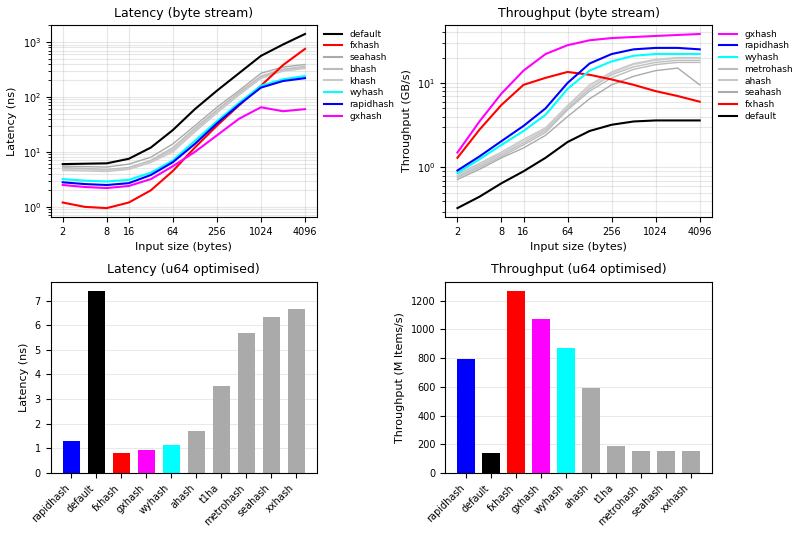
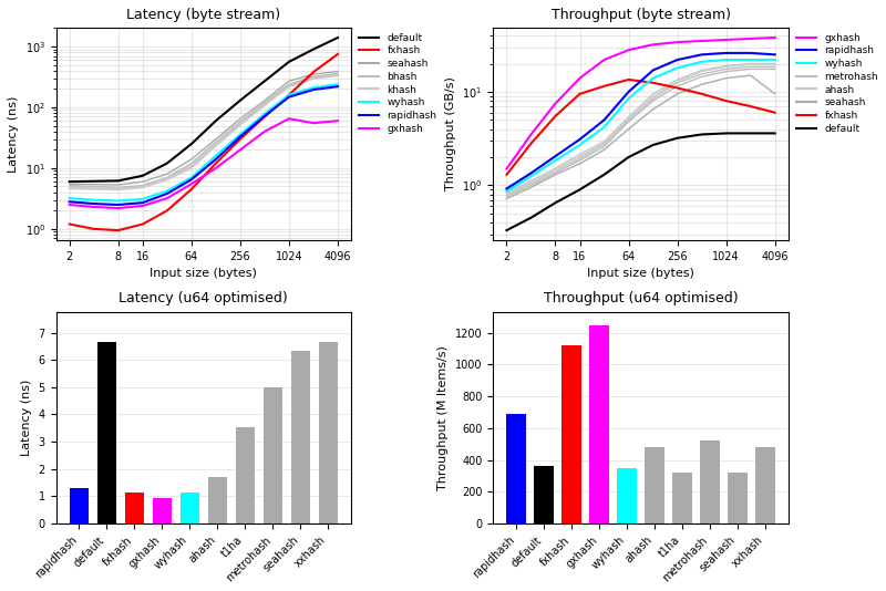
Latency (u64 optimised)/default: 7.40 -> 6.65
Latency (u64 optimised)/fxhash: 0.82 -> 1.15
Latency (u64 optimised)/metrohash: 5.70 -> 5.00
Throughput (u64 optimised)/rapidhash: 800 -> 690
Throughput (u64 optimised)/default: 140 -> 360
Throughput (u64 optimised)/fxhash: 1270 -> 1120
Throughput (u64 optimised)/gxhash: 1080 -> 1250
Throughput (u64 optimised)/wyhash: 870 -> 350
Throughput (u64 optimised)/ahash: 590 -> 480
Throughput (u64 optimised)/t1ha: 180 -> 320
Throughput (u64 optimised)/metrohash: 160 -> 520
Throughput (u64 optimised)/seahash: 160 -> 320
Throughput (u64 optimised)/xxhash: 160 -> 480
